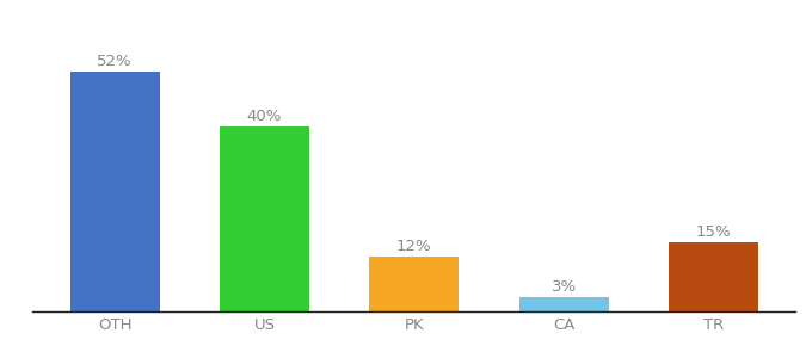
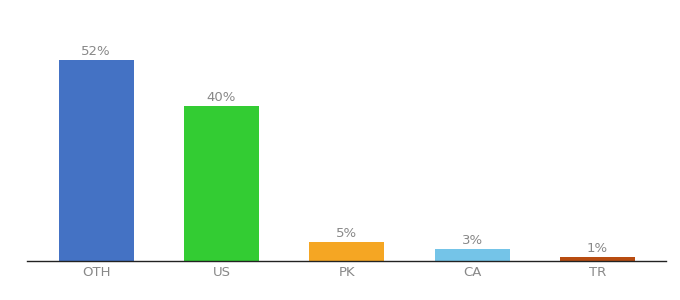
PK: 12% -> 5%
TR: 15% -> 1%
